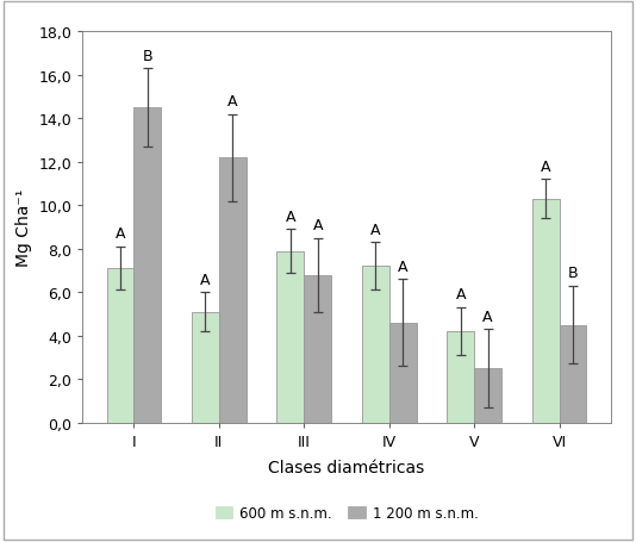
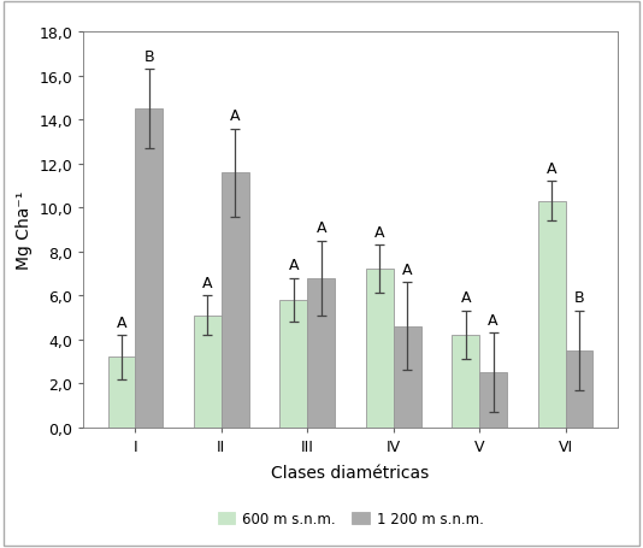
600 m s.n.m./I: 7,1 -> 3,2
1 200 m s.n.m./II: 12,2 -> 11,6
600 m s.n.m./III: 7,9 -> 5,8
1 200 m s.n.m./VI: 4,5 -> 3,5
